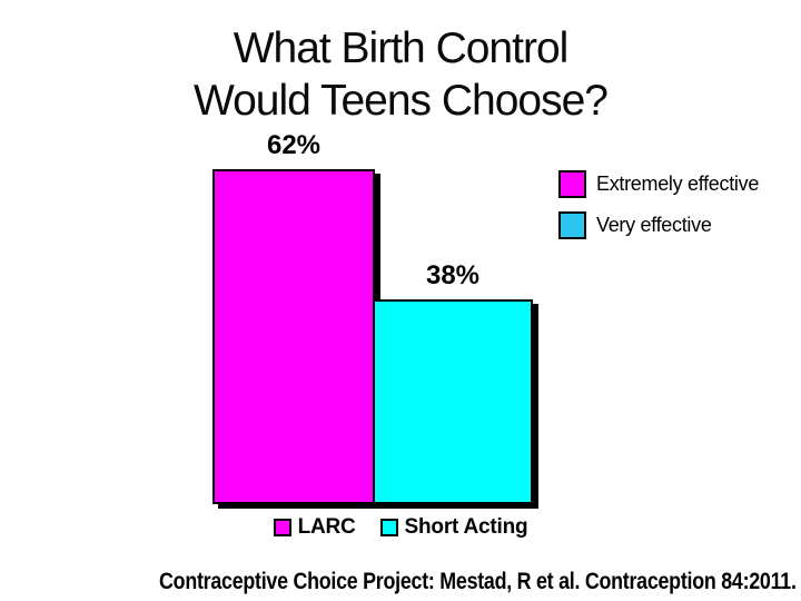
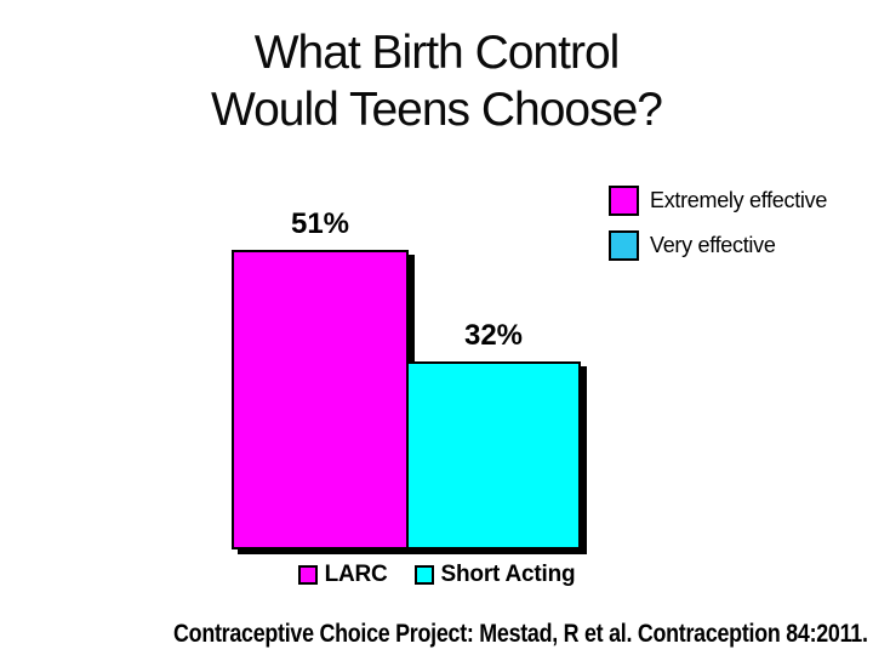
LARC: 62% -> 51%
Short Acting: 38% -> 32%
